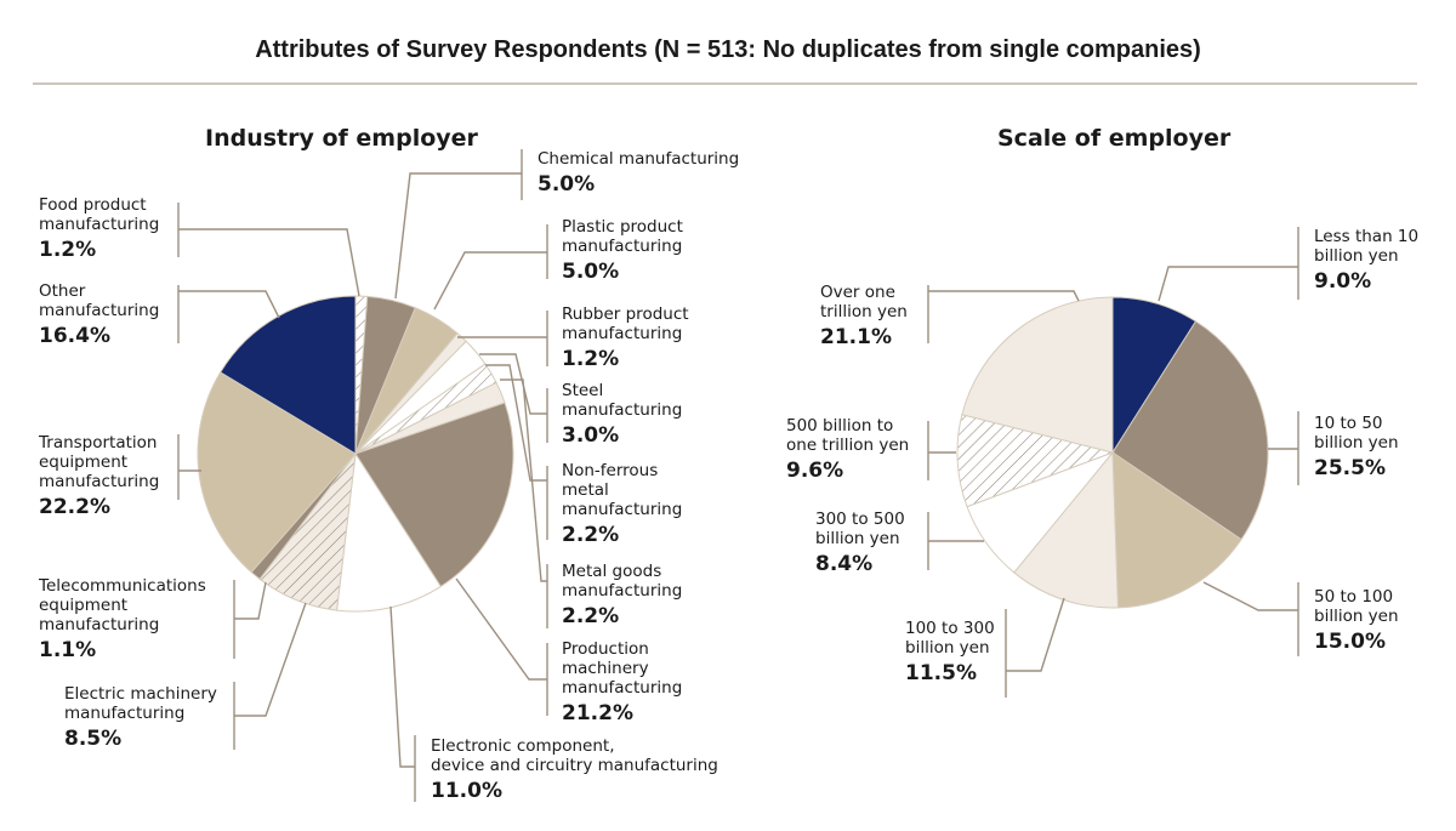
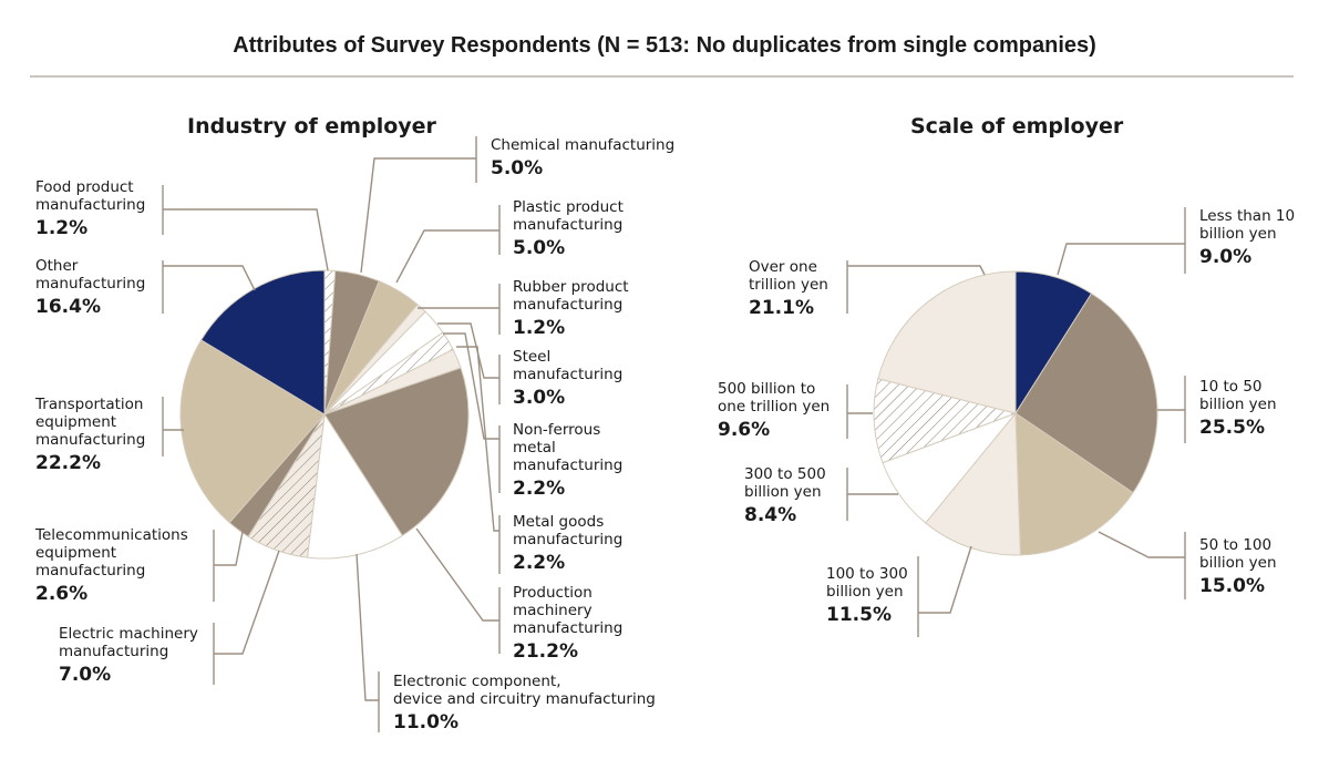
Industry of employer/Electric machinery manufacturing: 8.5% -> 7.0%
Industry of employer/Telecommunications equipment manufacturing: 1.1% -> 2.6%
